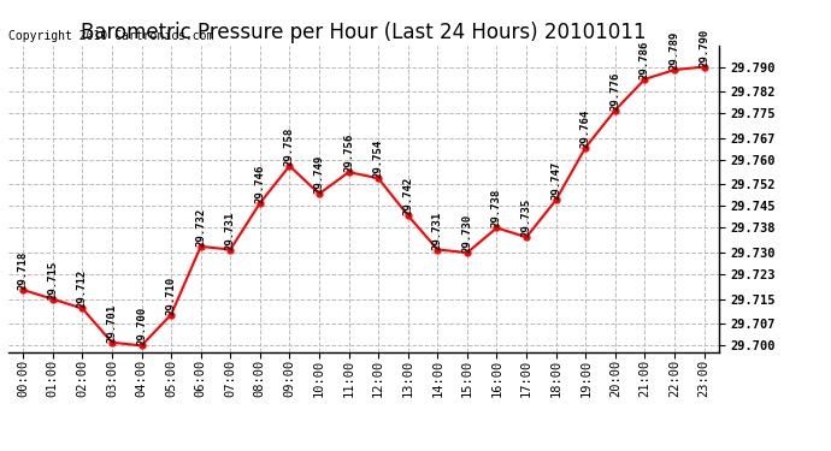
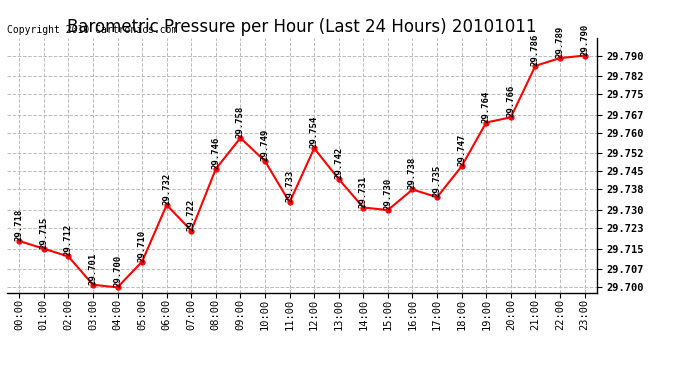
07:00: 29.731 -> 29.722
11:00: 29.756 -> 29.733
20:00: 29.776 -> 29.766
